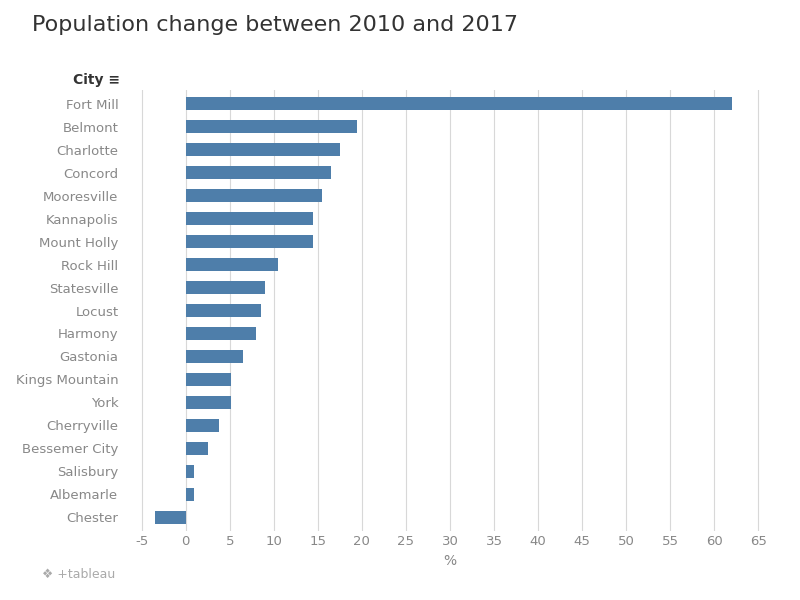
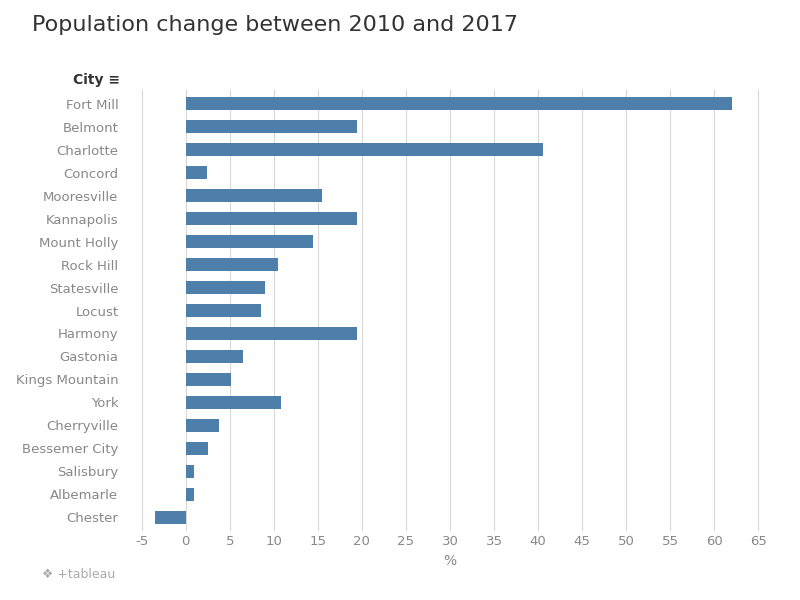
Charlotte: 17.5 -> 40.6
Concord: 16.5 -> 2.4
Kannapolis: 14.5 -> 19.4
Harmony: 8.0 -> 19.4
York: 5.2 -> 10.8
